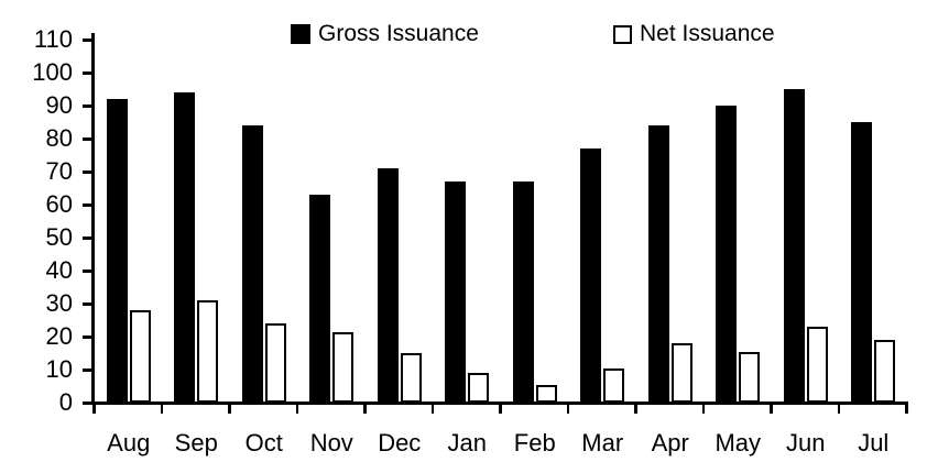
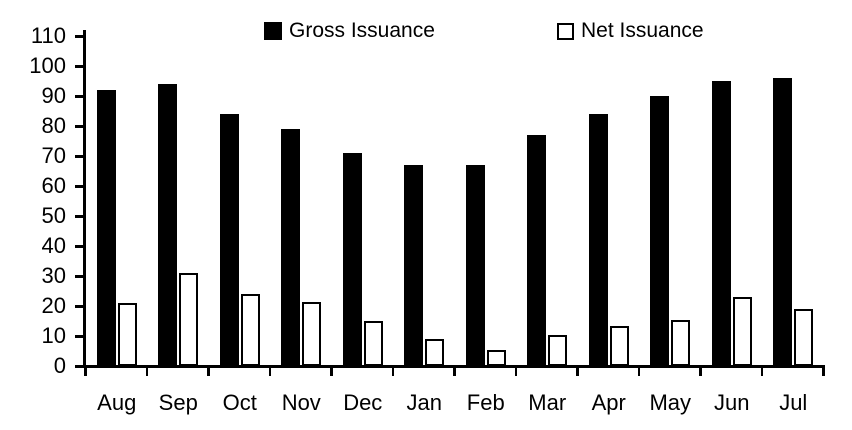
Net Issuance/Aug: 28 -> 21
Gross Issuance/Nov: 63 -> 79
Net Issuance/Apr: 18 -> 14
Gross Issuance/Jul: 85 -> 96
